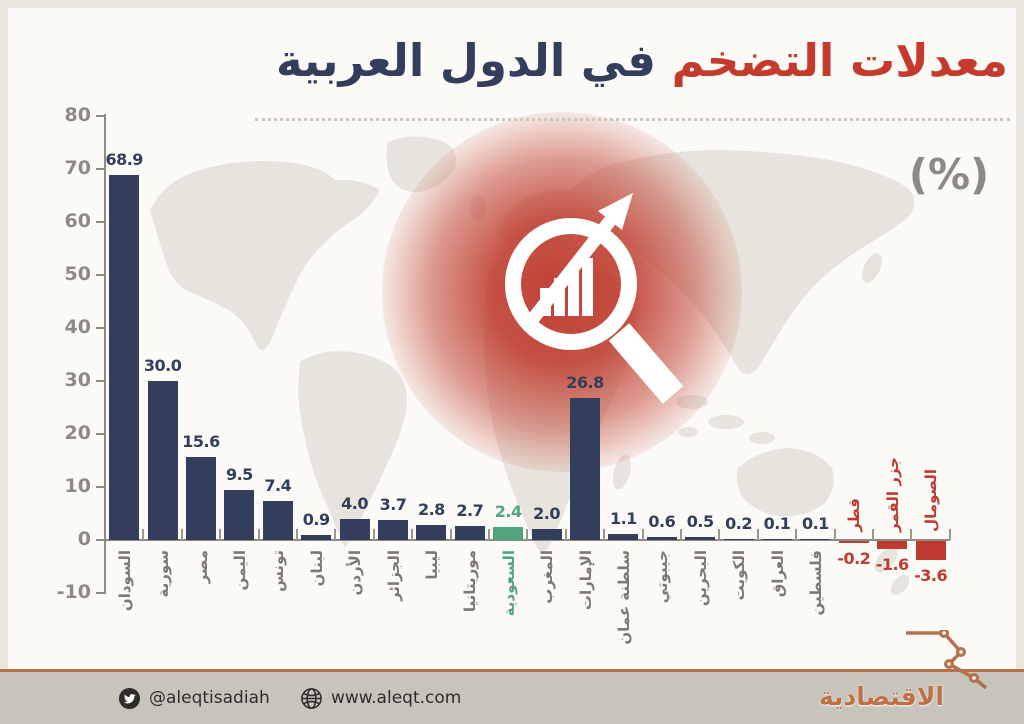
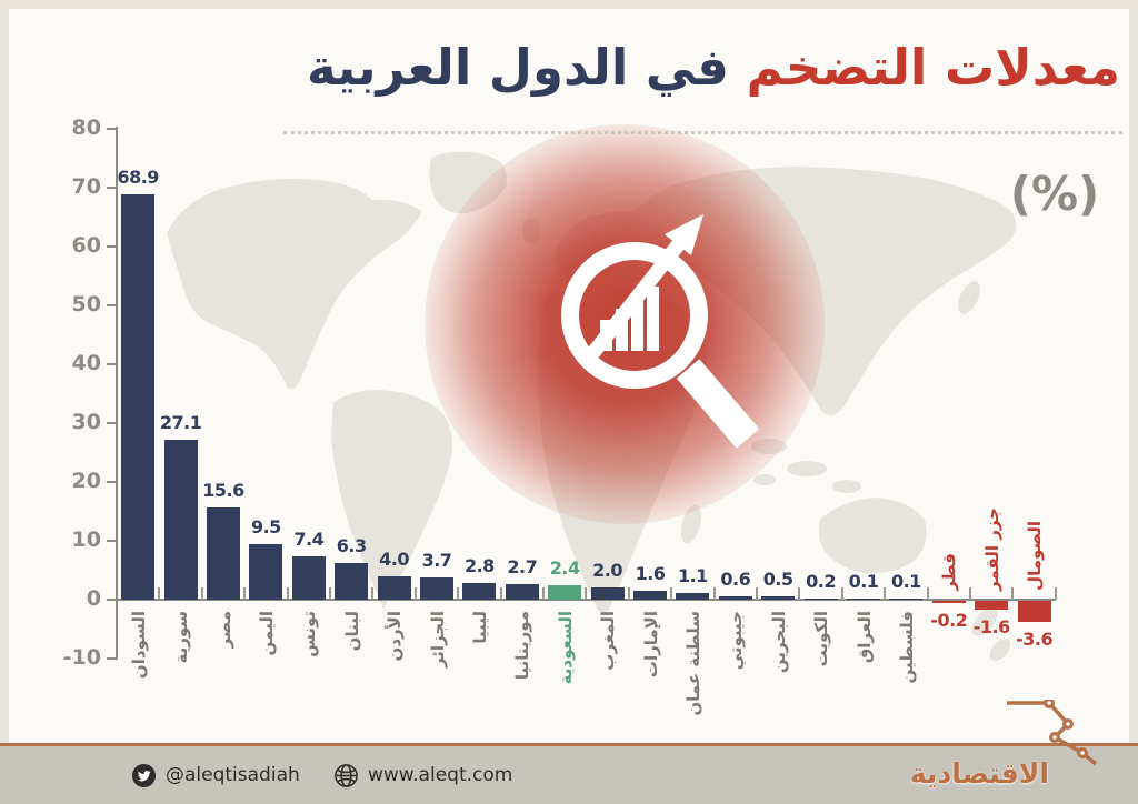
سورية: 30.0 -> 27.1
لبنان: 0.9 -> 6.3
الإمارات: 26.8 -> 1.6
